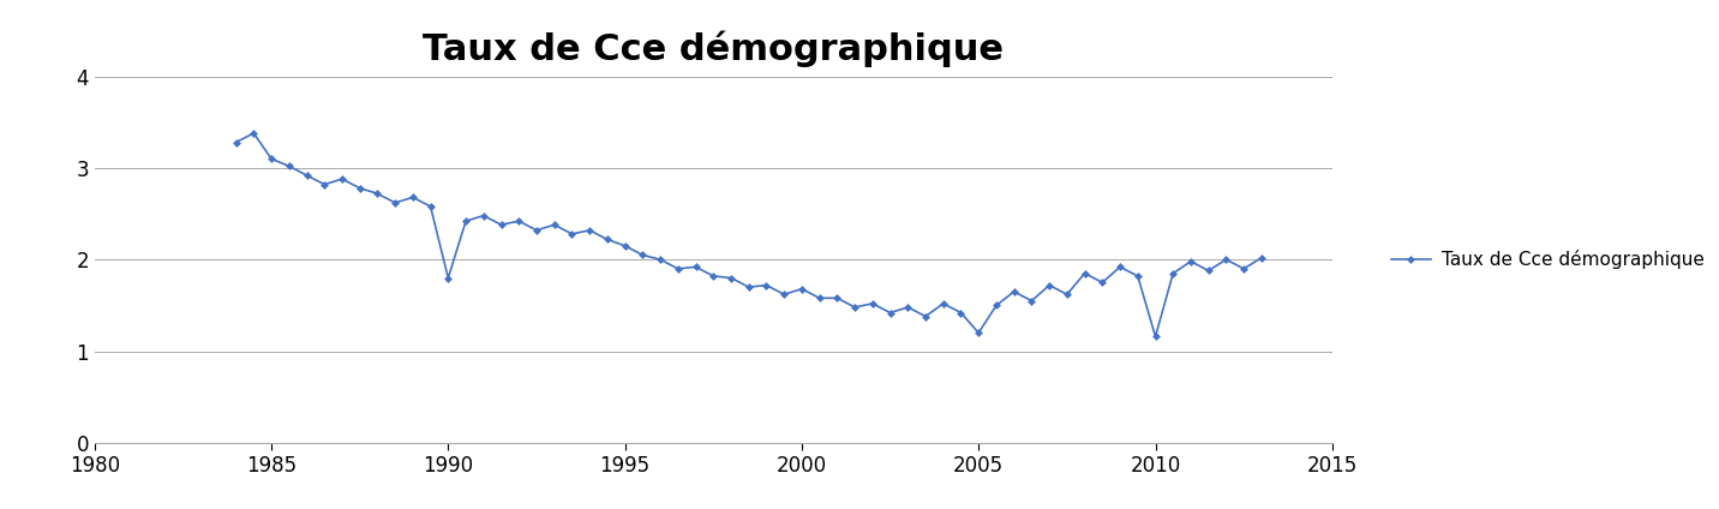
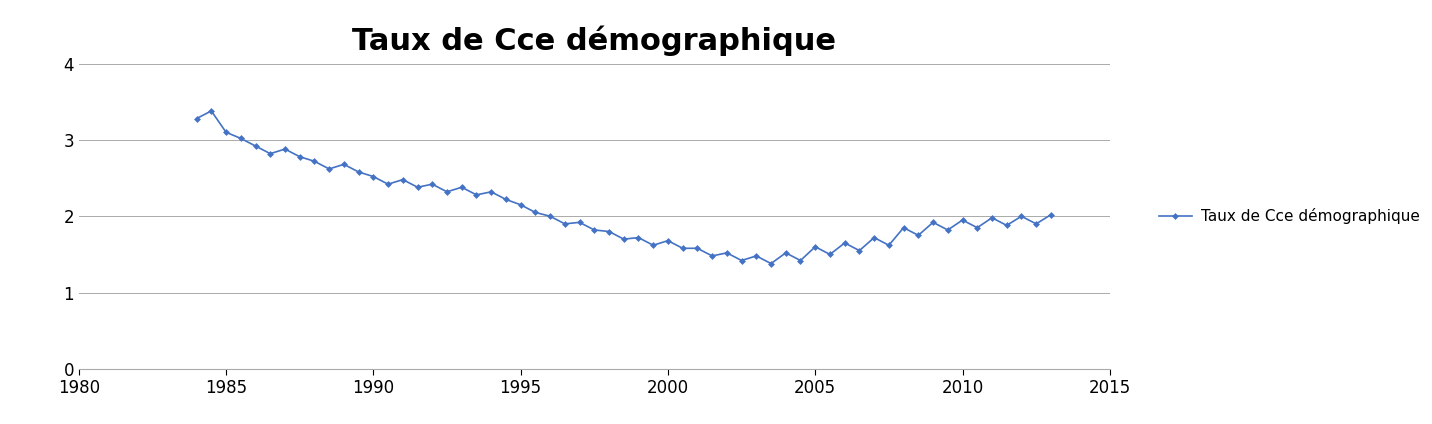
1990: 1.80 -> 2.52
2005: 1.20 -> 1.60
2010: 1.16 -> 1.95
